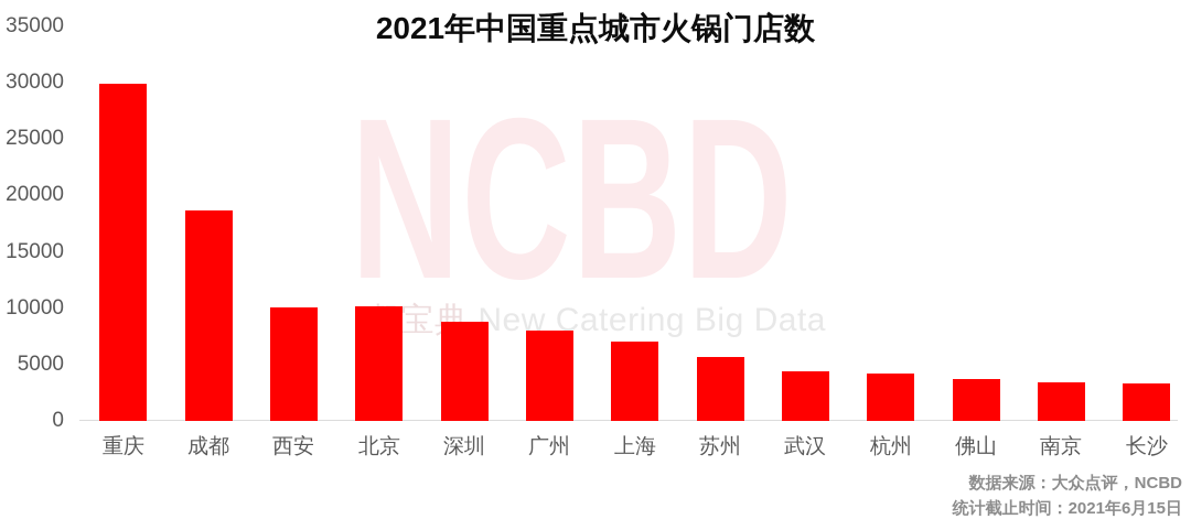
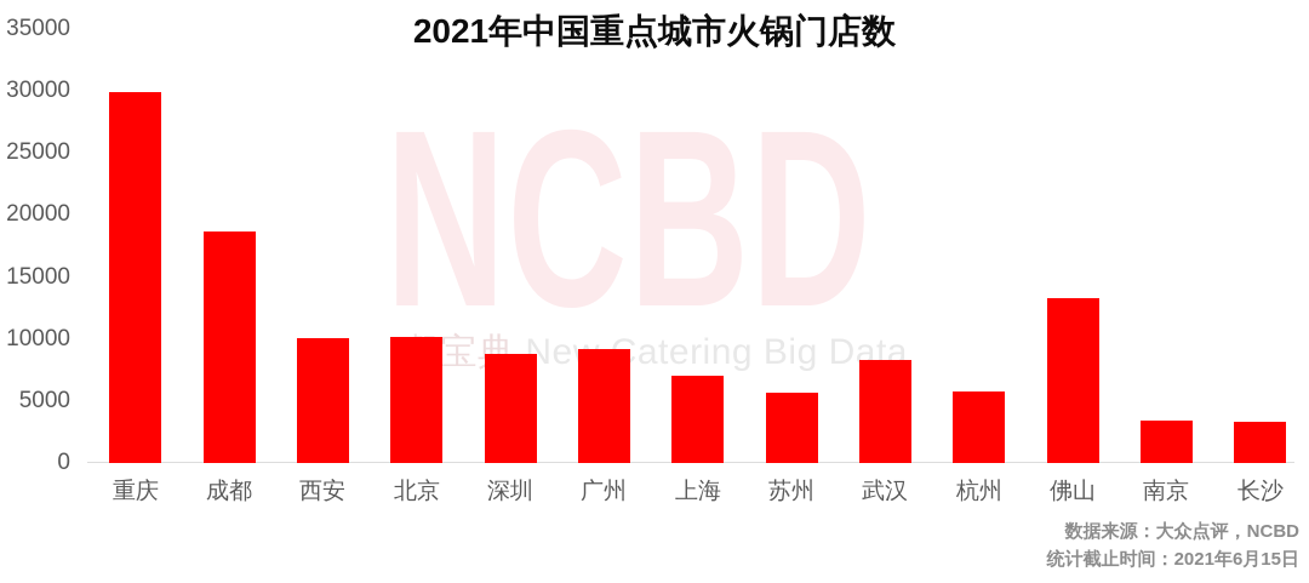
广州: 8000 -> 9200
武汉: 4400 -> 8300
杭州: 4200 -> 5800
佛山: 3700 -> 13300
